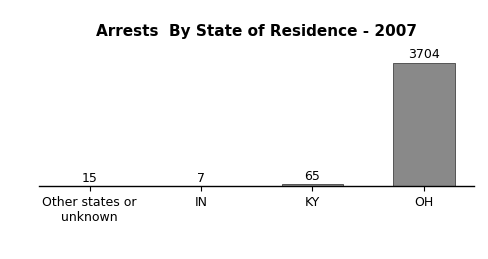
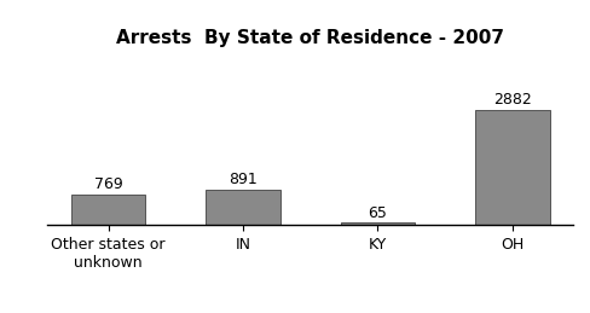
Other states or unknown: 15 -> 769
IN: 7 -> 891
OH: 3704 -> 2882
